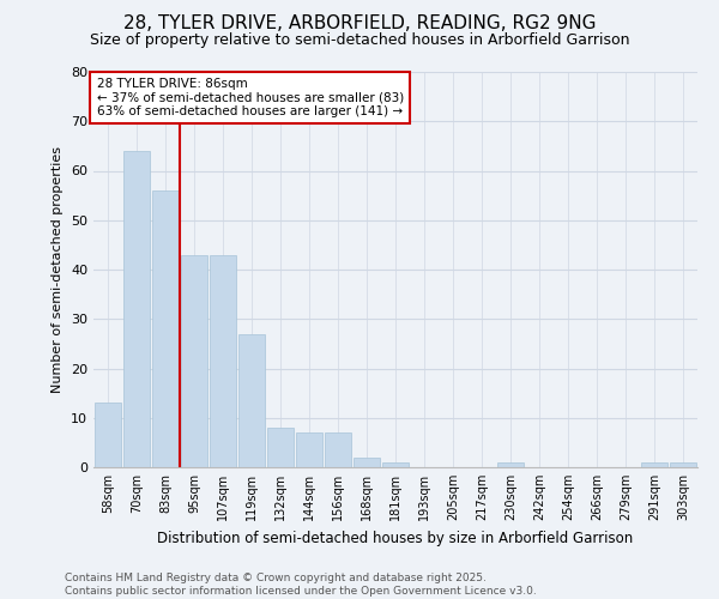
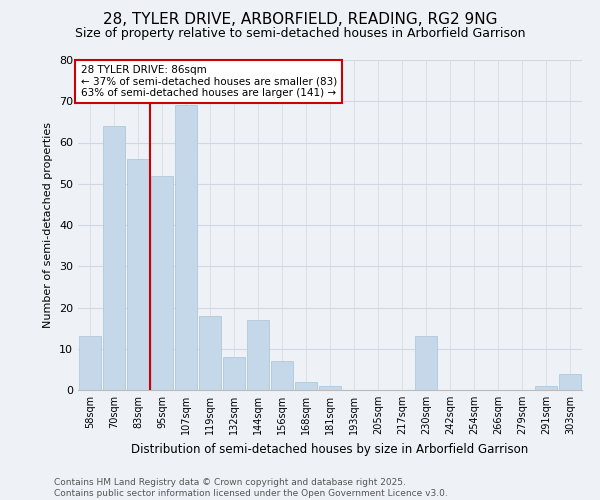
95sqm: 43 -> 52
107sqm: 43 -> 69
119sqm: 27 -> 18
144sqm: 7 -> 17
230sqm: 1 -> 13
303sqm: 1 -> 4
